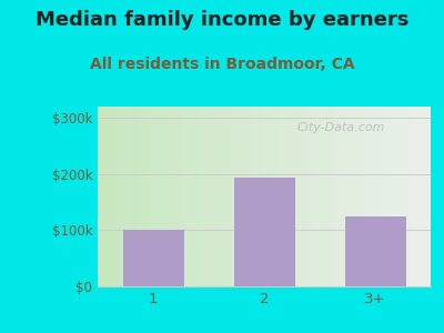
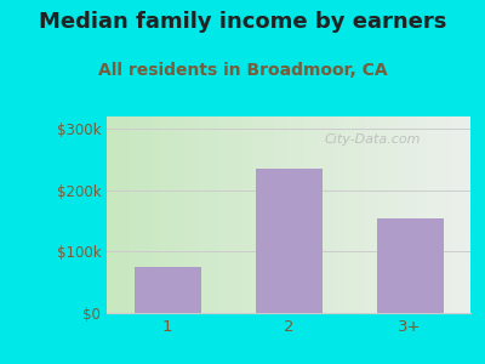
1: $100k -> $75k
2: $194k -> $235k
3+: $124k -> $155k
